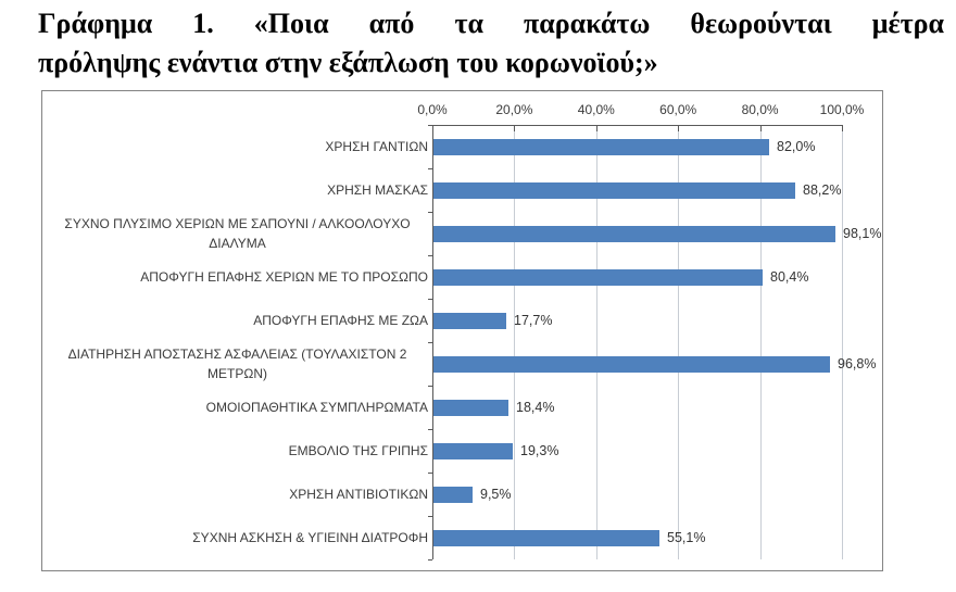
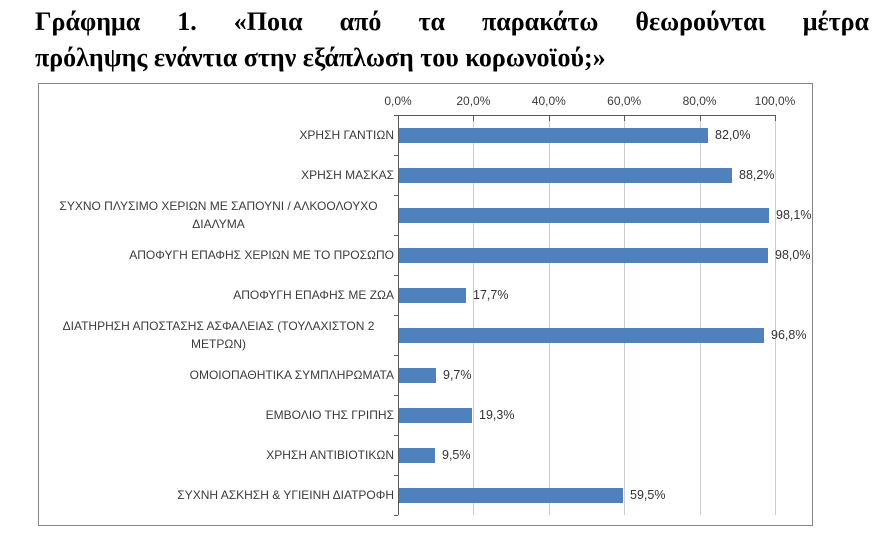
ΑΠΟΦΥΓΗ ΕΠΑΦΗΣ ΧΕΡΙΩΝ ΜΕ ΤΟ ΠΡΟΣΩΠΟ: 80,4% -> 98,0%
ΟΜΟΙΟΠΑΘΗΤΙΚΑ ΣΥΜΠΛΗΡΩΜΑΤΑ: 18,4% -> 9,7%
ΣΥΧΝΗ ΑΣΚΗΣΗ & ΥΓΙΕΙΝΗ ΔΙΑΤΡΟΦΗ: 55,1% -> 59,5%
